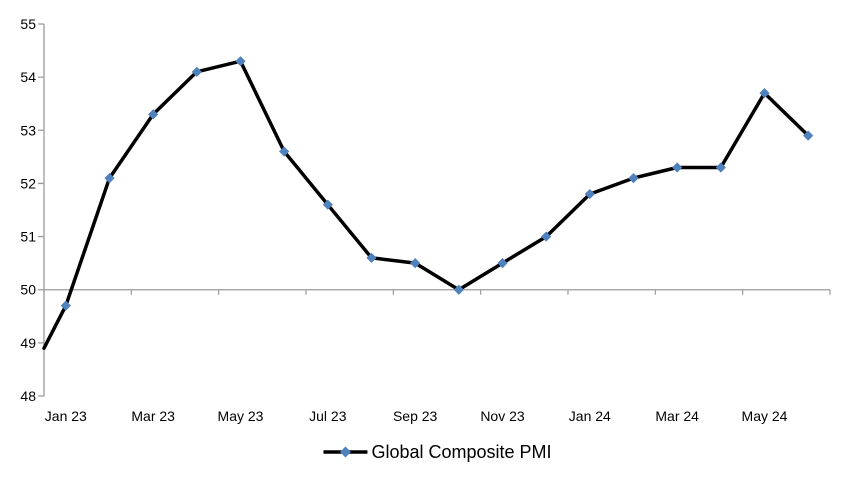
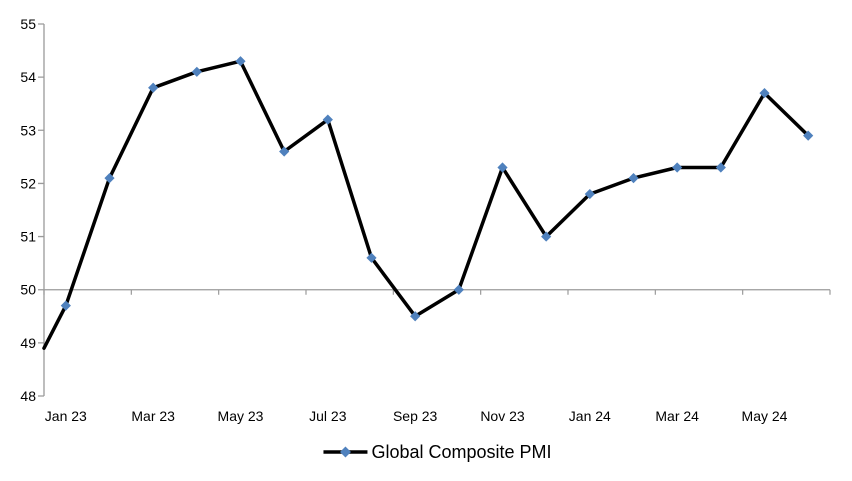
Mar 23: 53.3 -> 53.8
Jul 23: 51.6 -> 53.2
Sep 23: 50.5 -> 49.5
Nov 23: 50.5 -> 52.3
